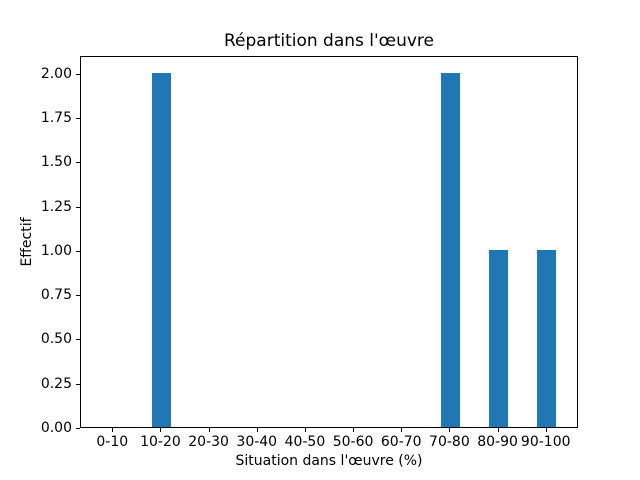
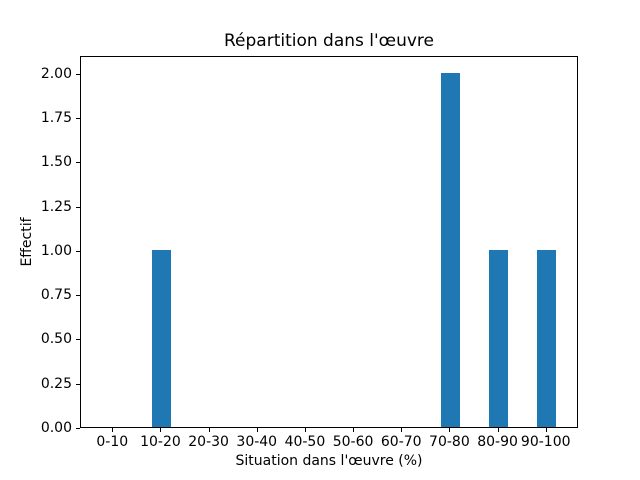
10-20: 2 -> 1
